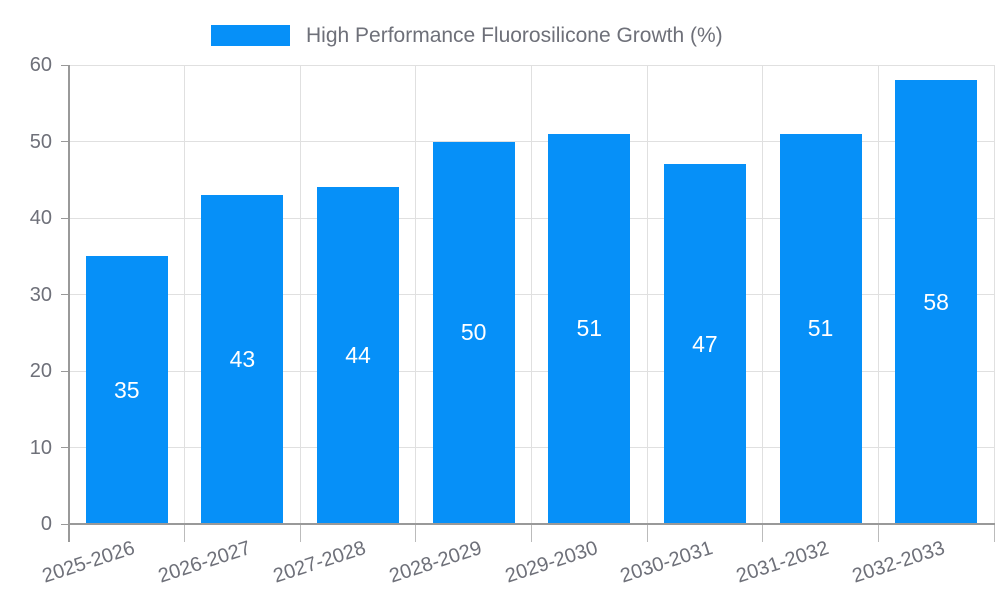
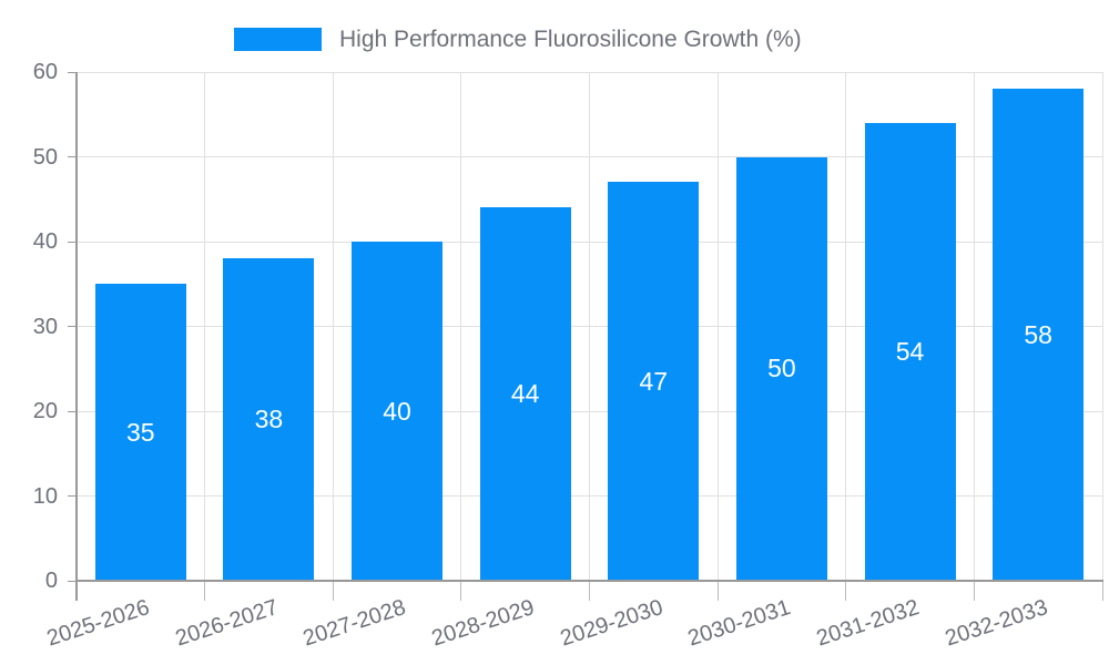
2026-2027: 43 -> 38
2027-2028: 44 -> 40
2028-2029: 50 -> 44
2029-2030: 51 -> 47
2030-2031: 47 -> 50
2031-2032: 51 -> 54
